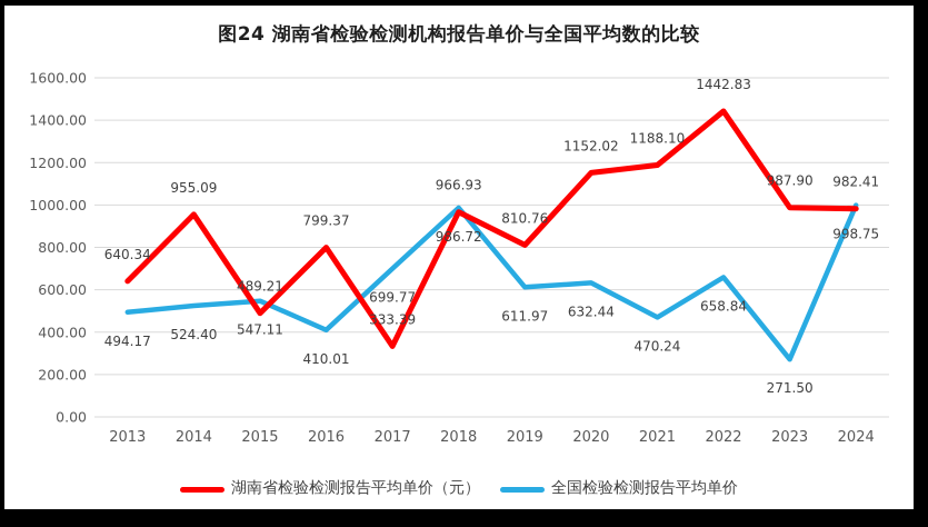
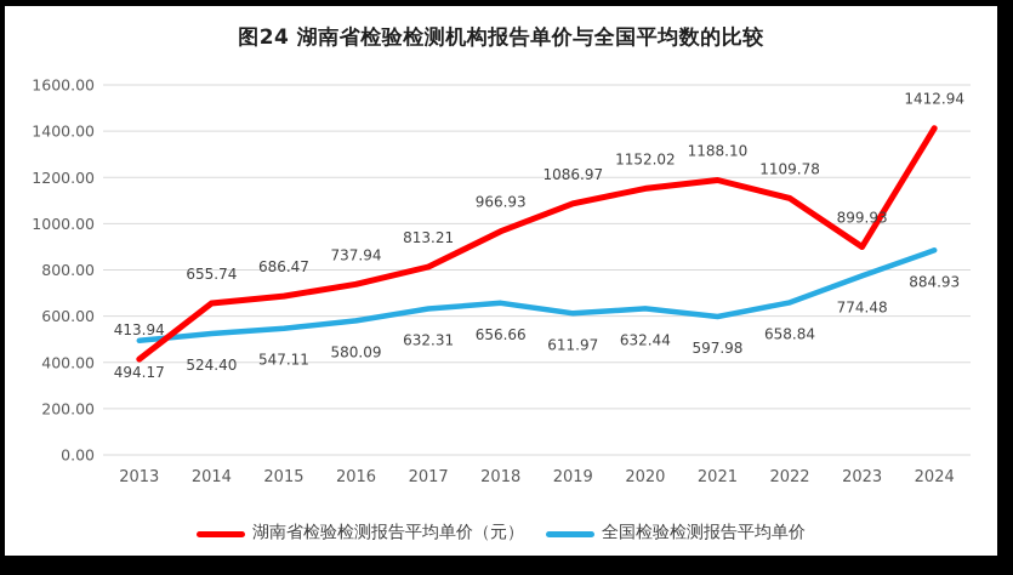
湖南省检验检测报告平均单价（元）/2013: 640.34 -> 413.94
湖南省检验检测报告平均单价（元）/2014: 955.09 -> 655.74
湖南省检验检测报告平均单价（元）/2015: 489.21 -> 686.47
湖南省检验检测报告平均单价（元）/2016: 799.37 -> 737.94
全国检验检测报告平均单价/2016: 410.01 -> 580.09
湖南省检验检测报告平均单价（元）/2017: 333.39 -> 813.21
全国检验检测报告平均单价/2017: 699.77 -> 632.31
全国检验检测报告平均单价/2018: 986.72 -> 656.66
湖南省检验检测报告平均单价（元）/2019: 810.76 -> 1086.97
全国检验检测报告平均单价/2021: 470.24 -> 597.98
湖南省检验检测报告平均单价（元）/2022: 1442.83 -> 1109.78
湖南省检验检测报告平均单价（元）/2023: 987.90 -> 899.93
全国检验检测报告平均单价/2023: 271.50 -> 774.48
湖南省检验检测报告平均单价（元）/2024: 982.41 -> 1412.94
全国检验检测报告平均单价/2024: 998.75 -> 884.93
